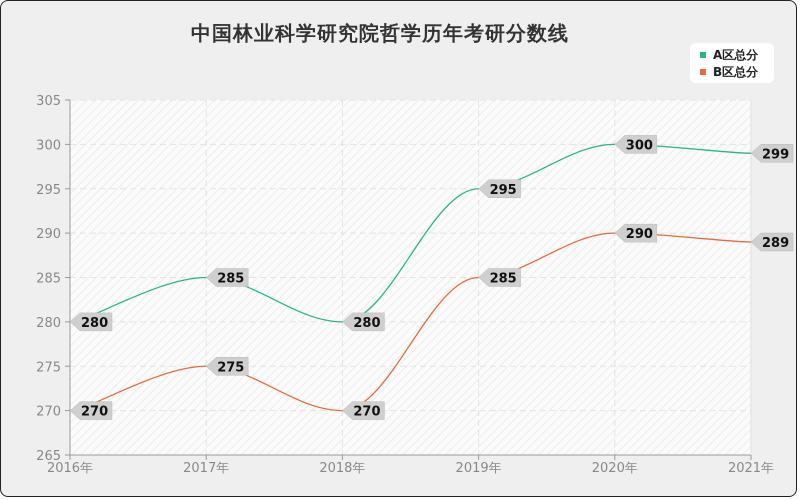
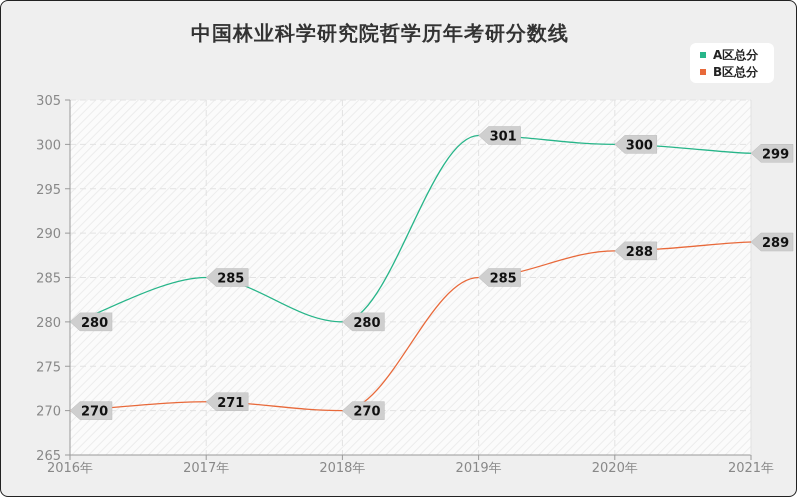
B区总分/2017年: 275 -> 271
A区总分/2019年: 295 -> 301
B区总分/2020年: 290 -> 288
